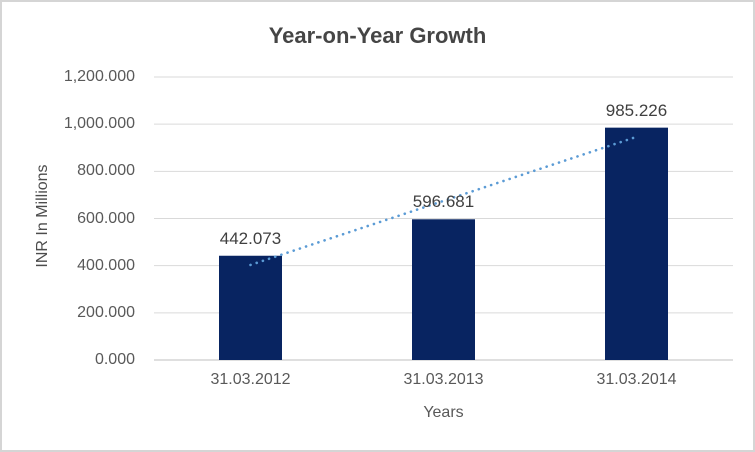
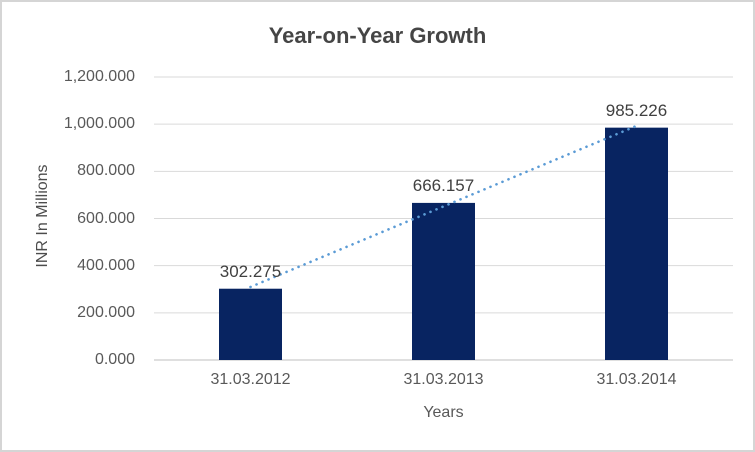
31.03.2012: 442.073 -> 302.275
31.03.2013: 596.681 -> 666.157
